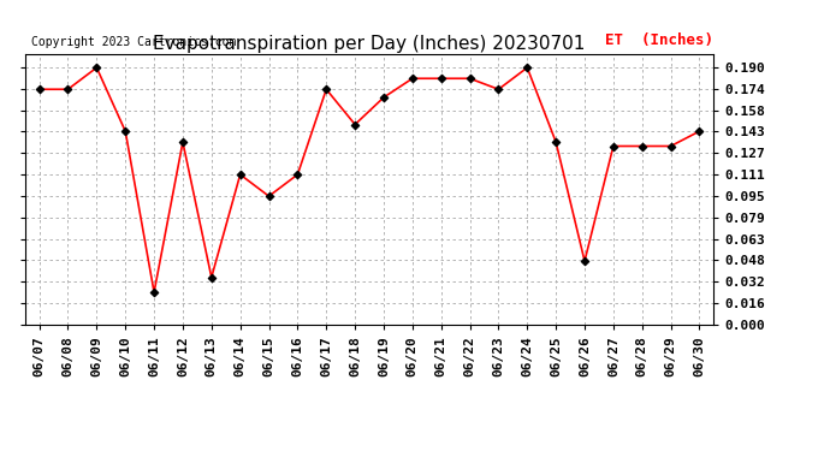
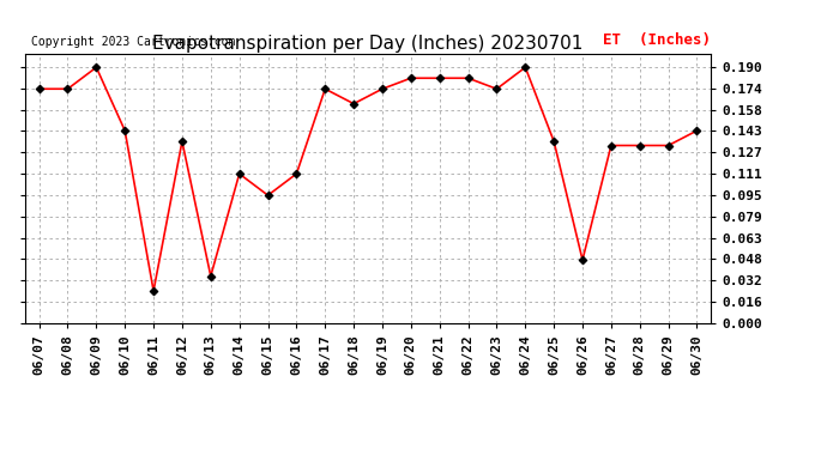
06/18: 0.148 -> 0.163
06/19: 0.168 -> 0.174
